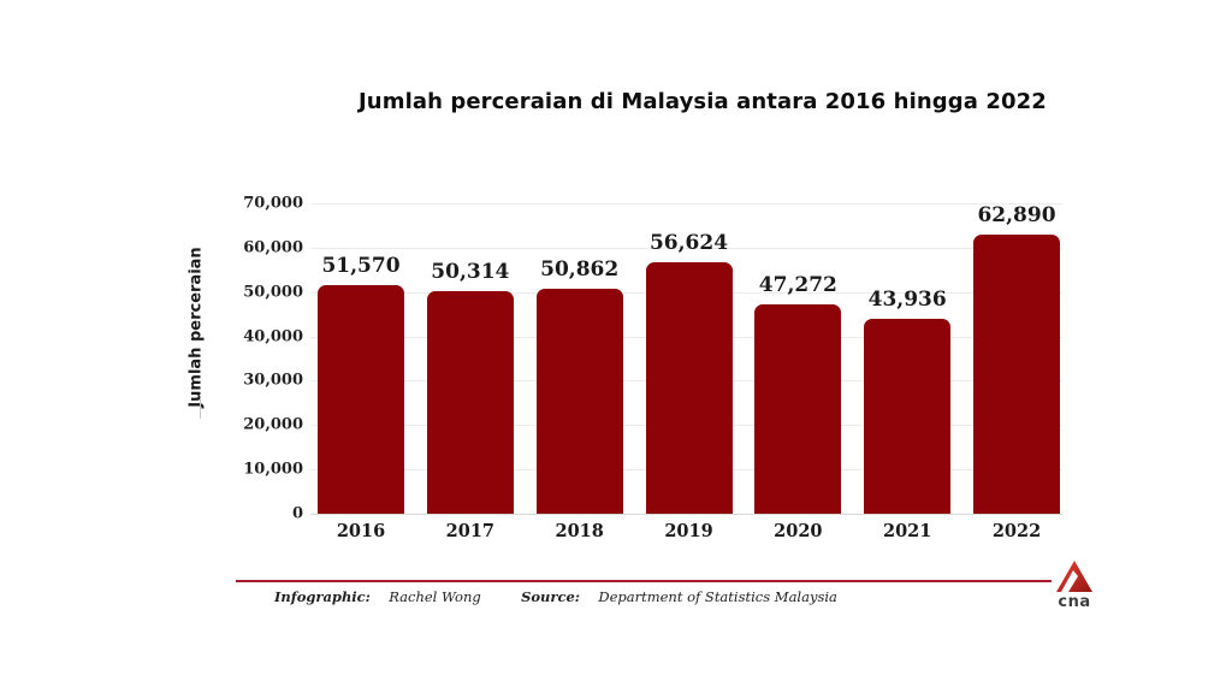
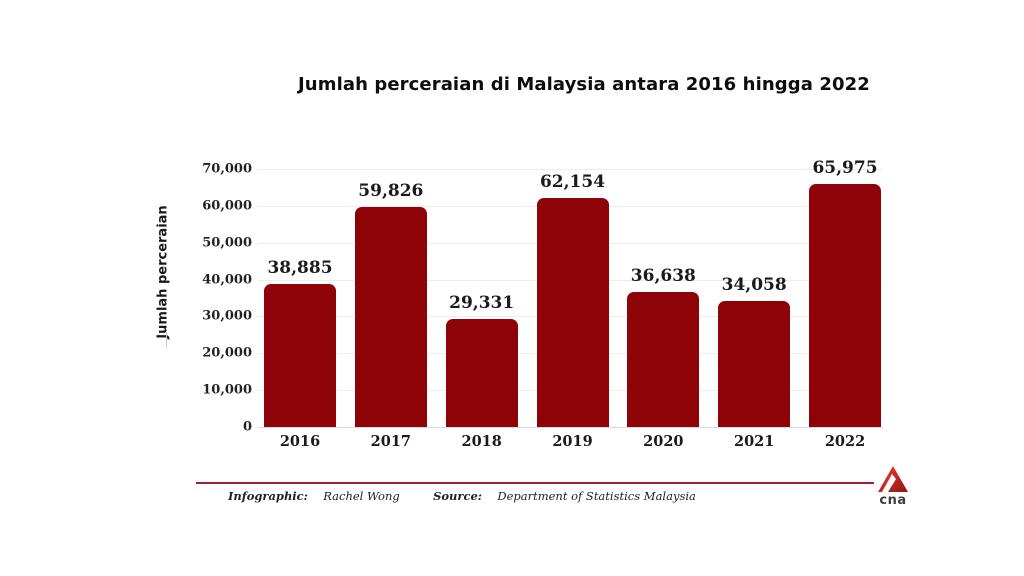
2016: 51,570 -> 38,885
2017: 50,314 -> 59,826
2018: 50,862 -> 29,331
2019: 56,624 -> 62,154
2020: 47,272 -> 36,638
2021: 43,936 -> 34,058
2022: 62,890 -> 65,975
